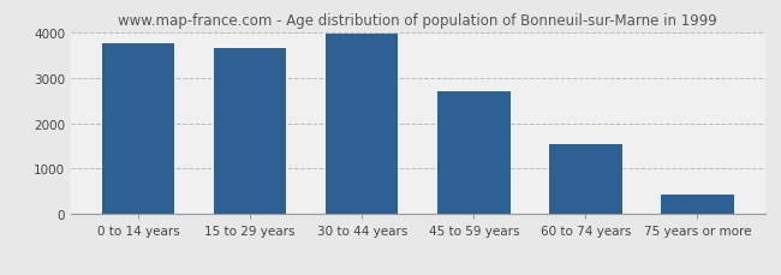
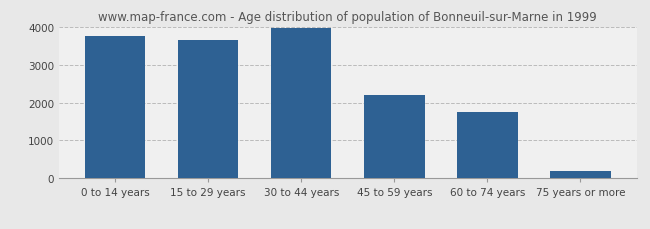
45 to 59 years: 2690 -> 2200
60 to 74 years: 1540 -> 1750
75 years or more: 430 -> 200
